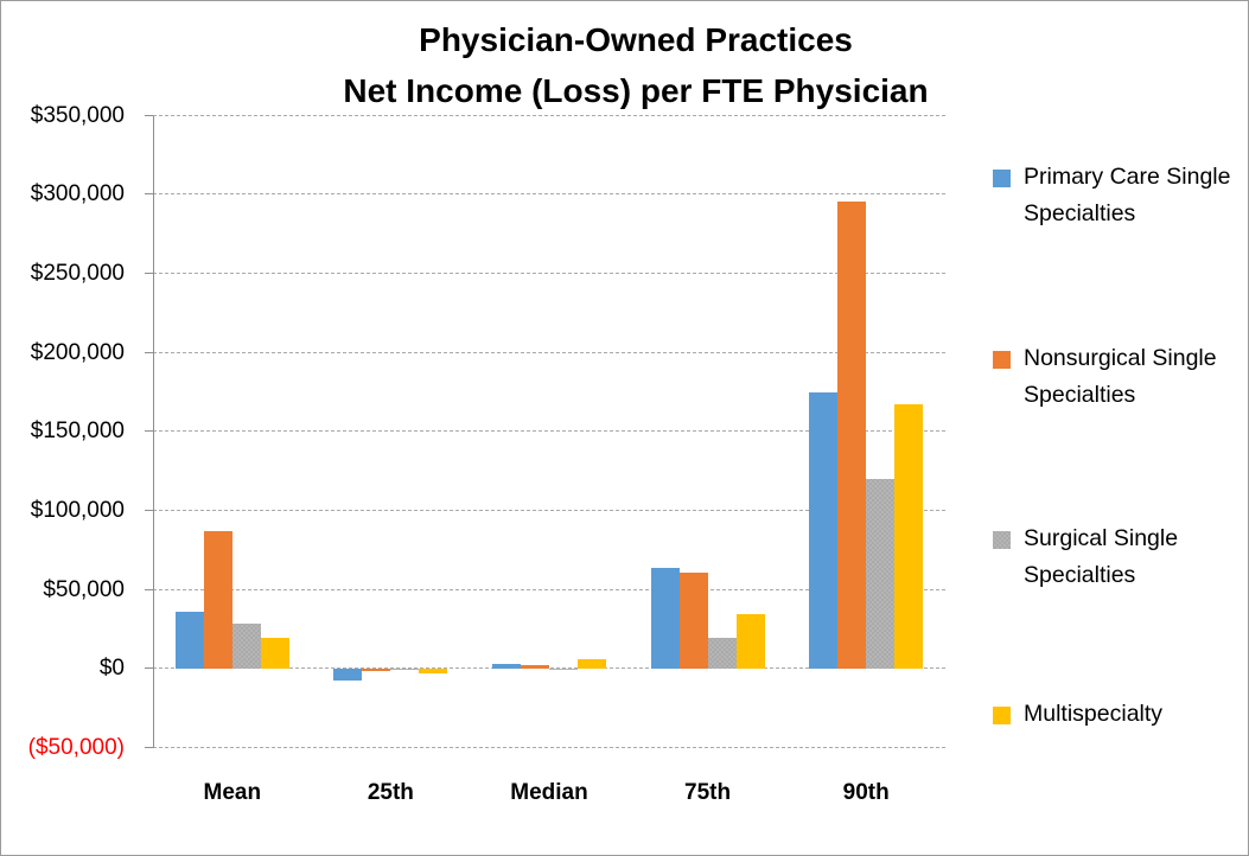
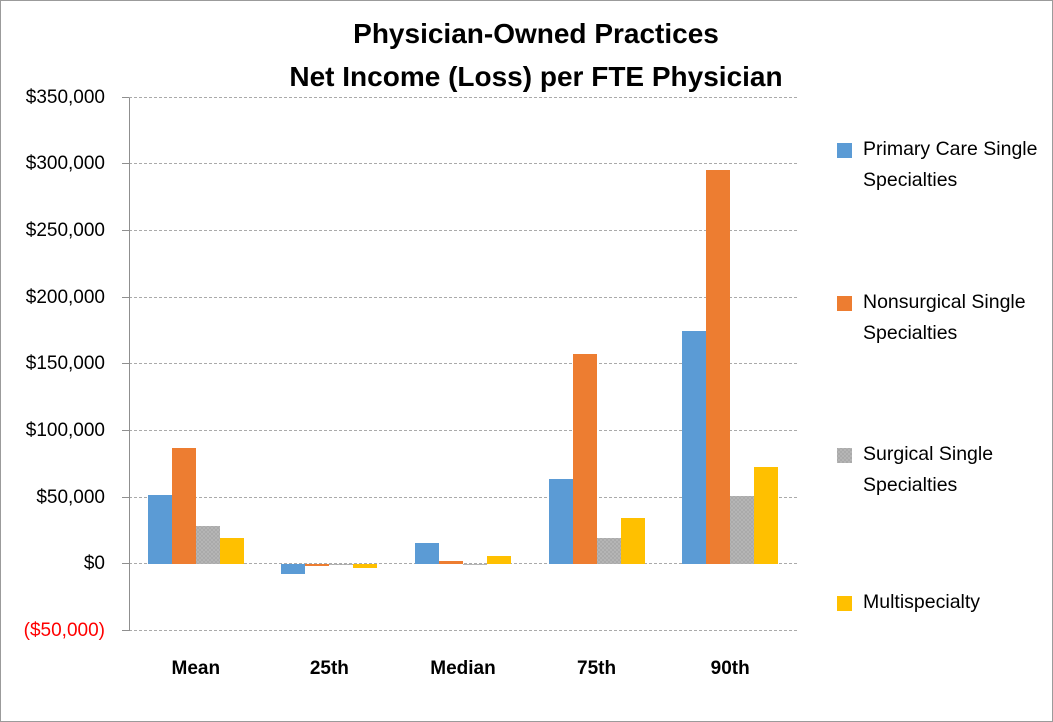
Primary Care Single Specialties/Mean: $36000 -> $52000
Primary Care Single Specialties/Median: $3000 -> $16000
Nonsurgical Single Specialties/75th: $61000 -> $158000
Surgical Single Specialties/90th: $120000 -> $51000
Multispecialty/90th: $168000 -> $73000
